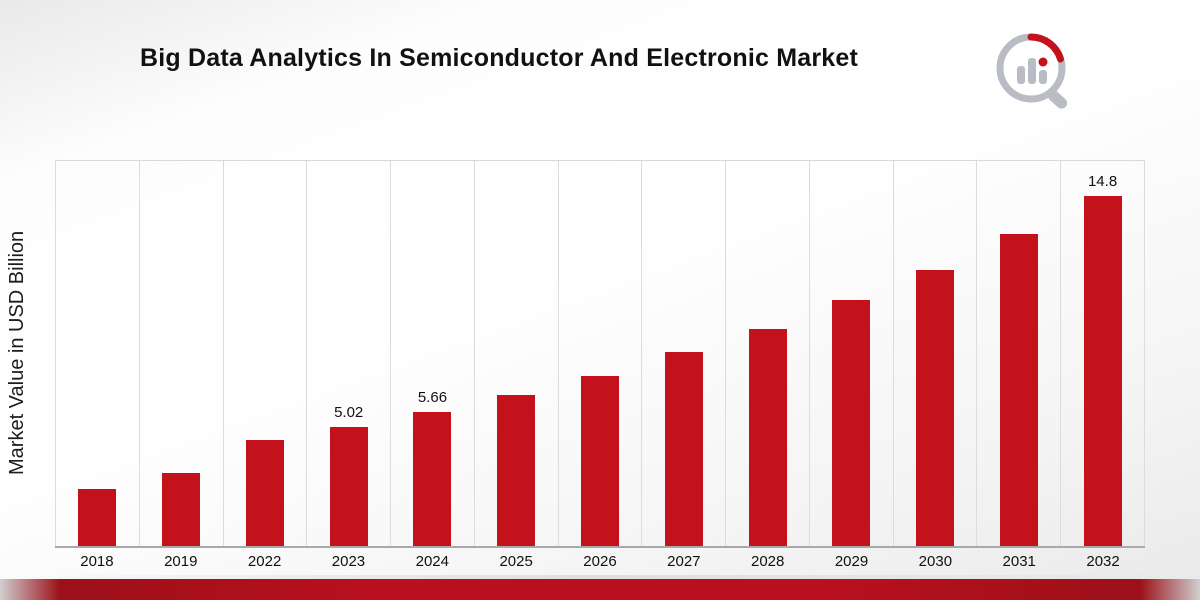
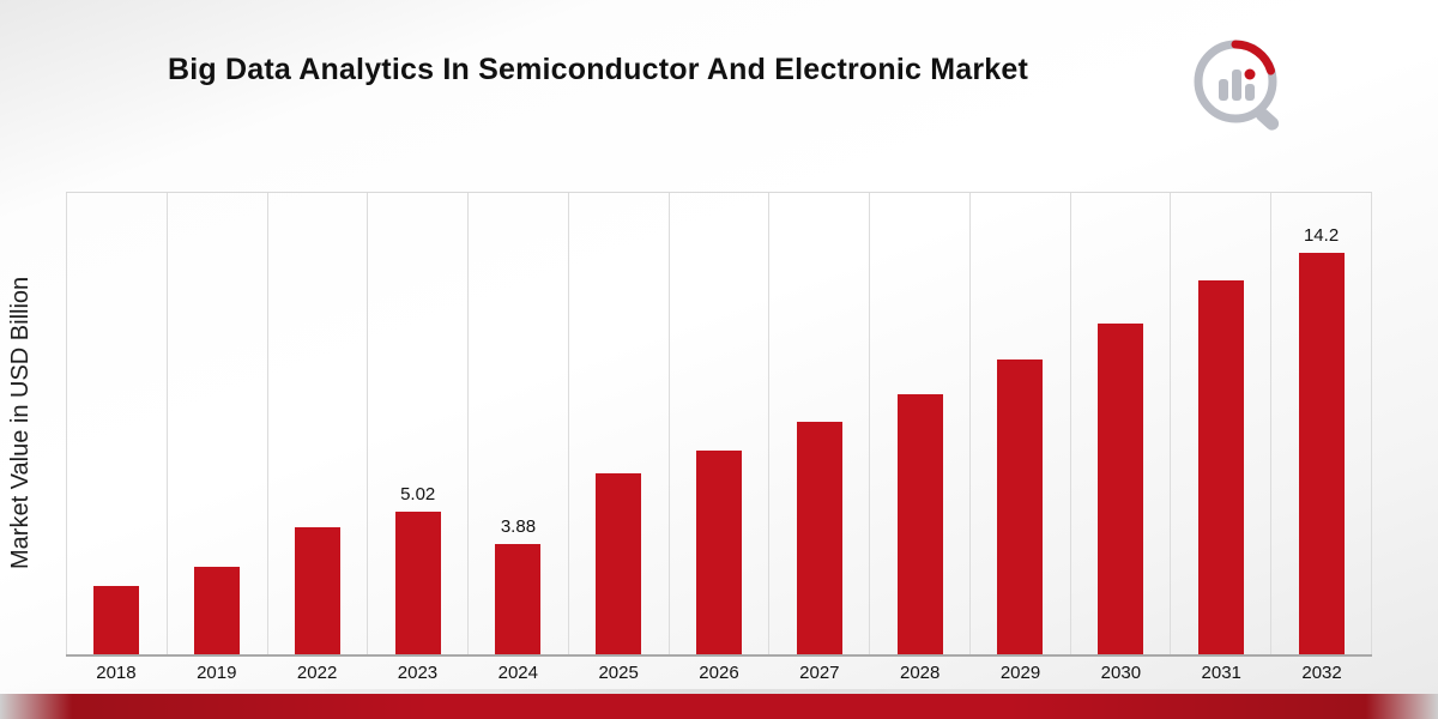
2024: 5.66 -> 3.88
2032: 14.8 -> 14.2
